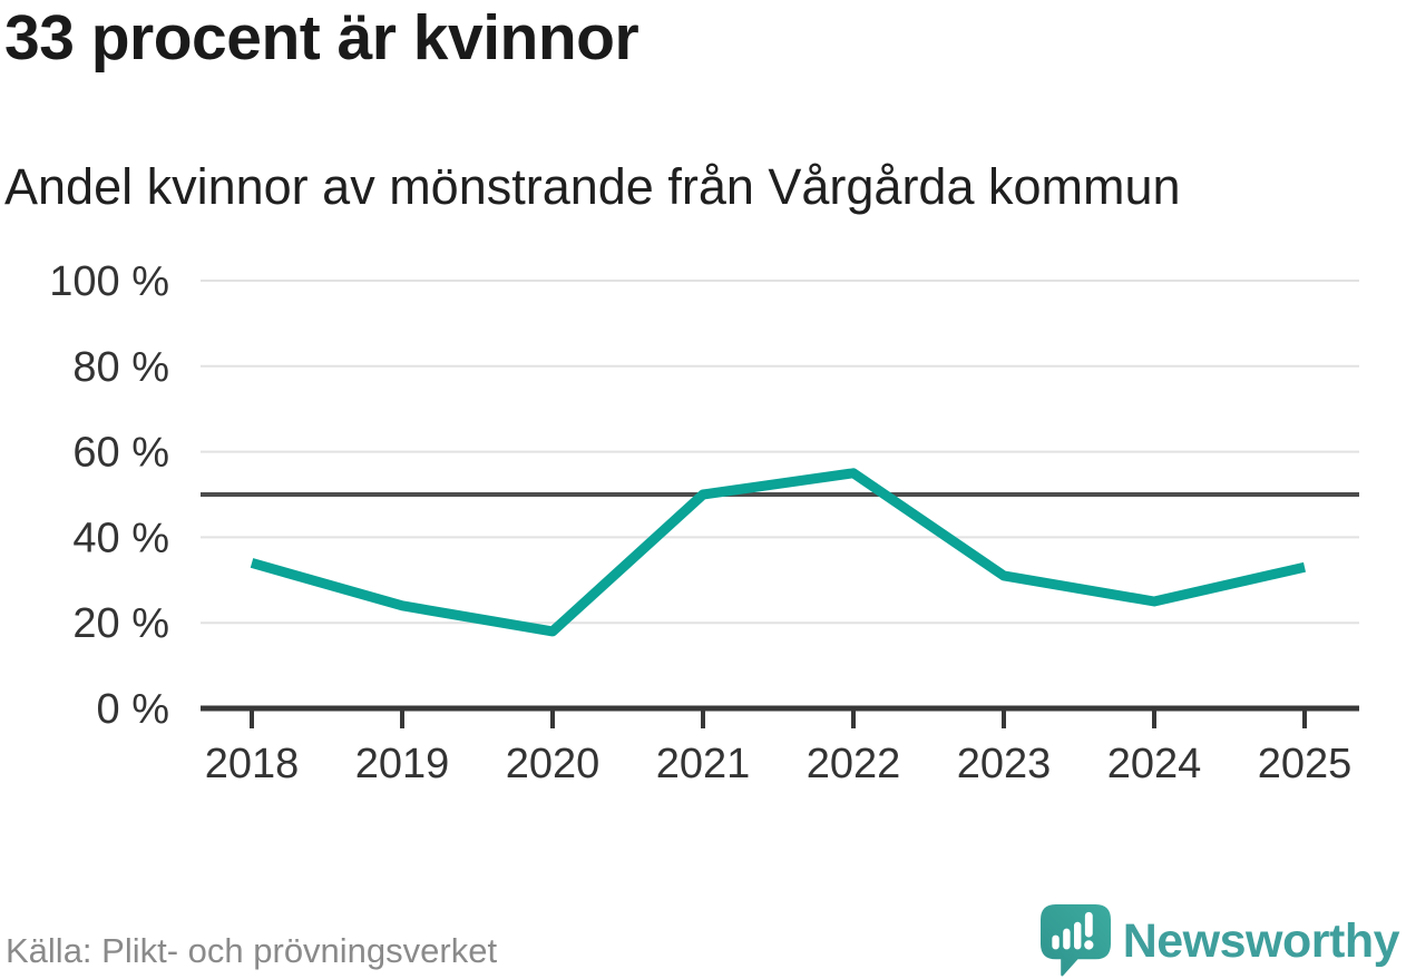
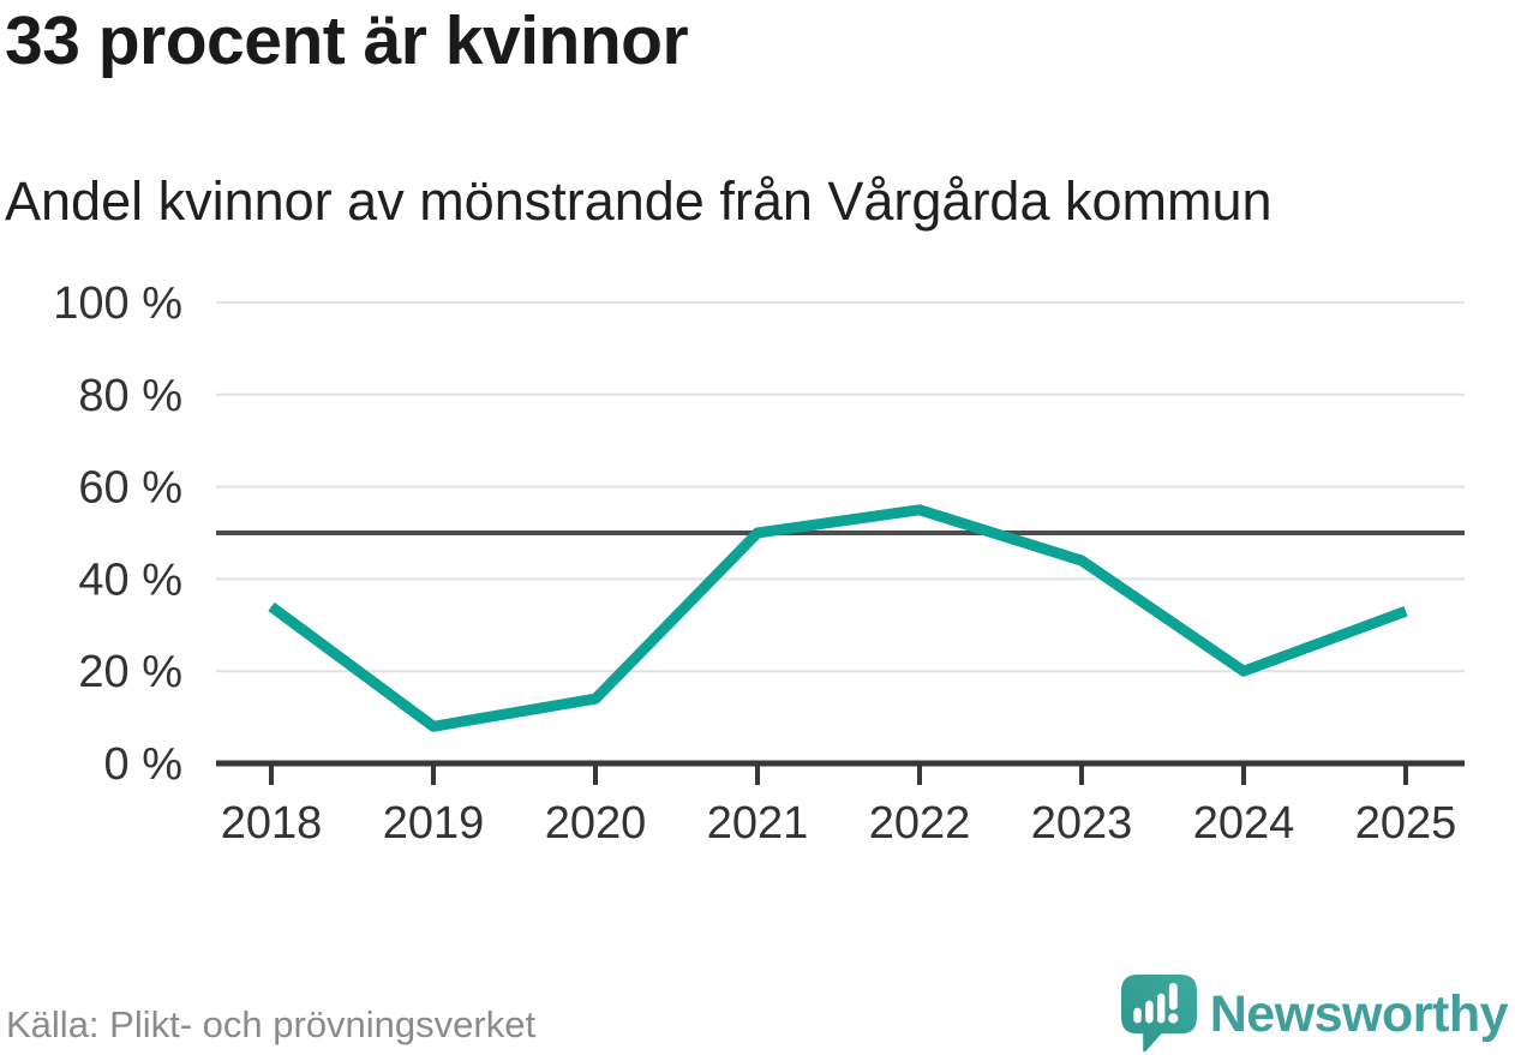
2019: 24% -> 8%
2020: 18% -> 14%
2023: 31% -> 44%
2024: 25% -> 20%
